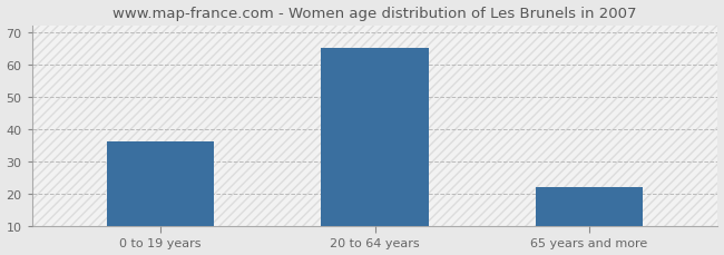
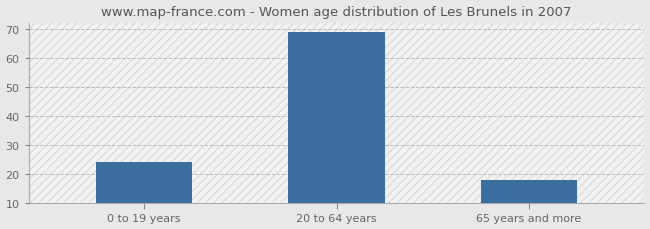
0 to 19 years: 36 -> 24
20 to 64 years: 65 -> 69
65 years and more: 22 -> 18
